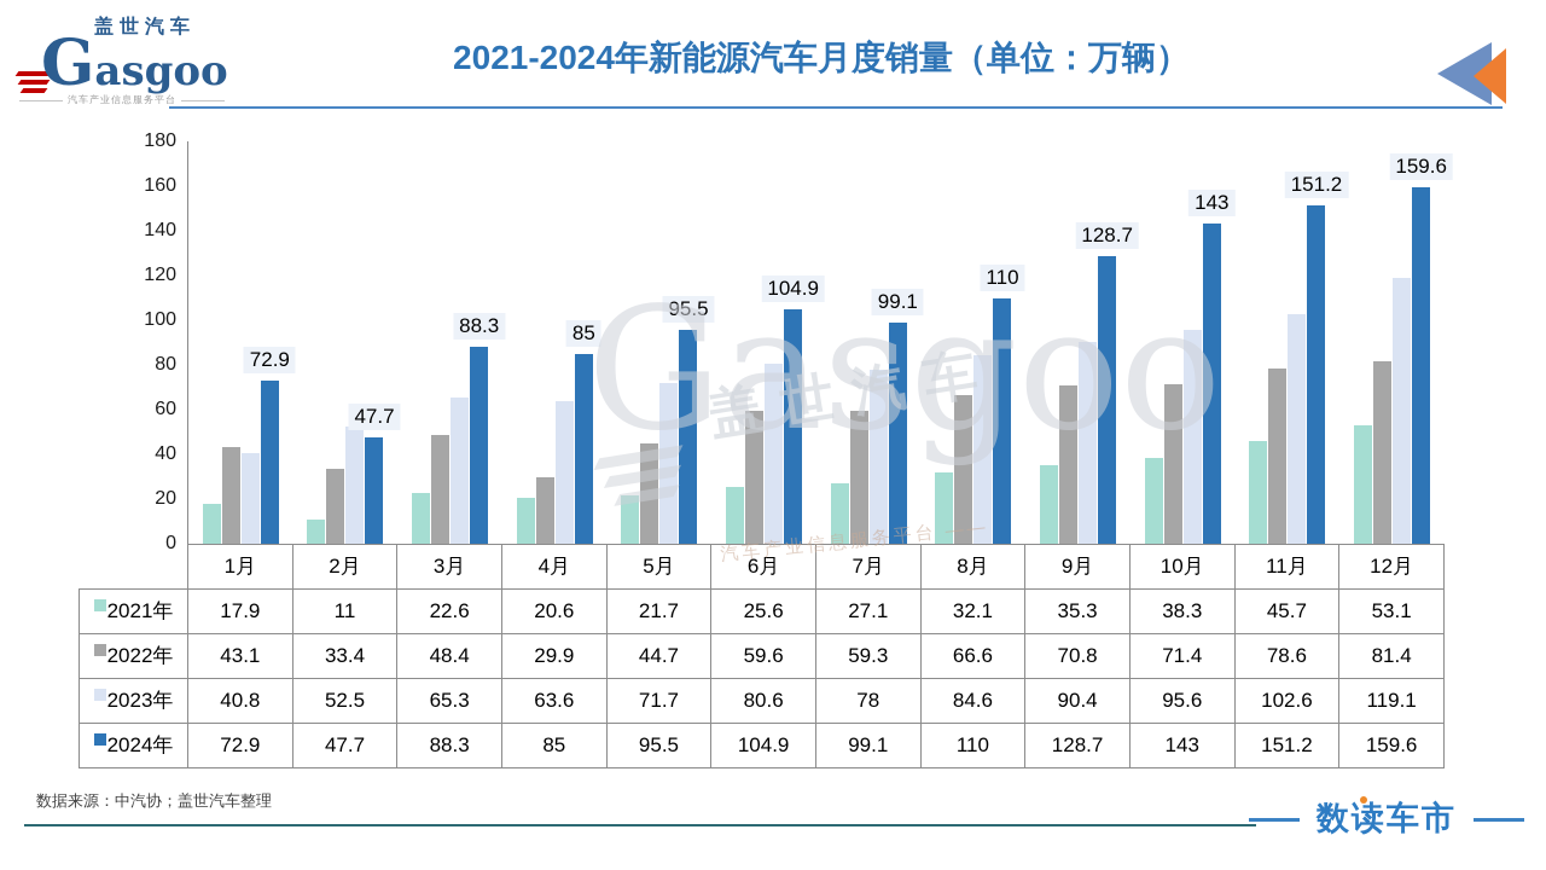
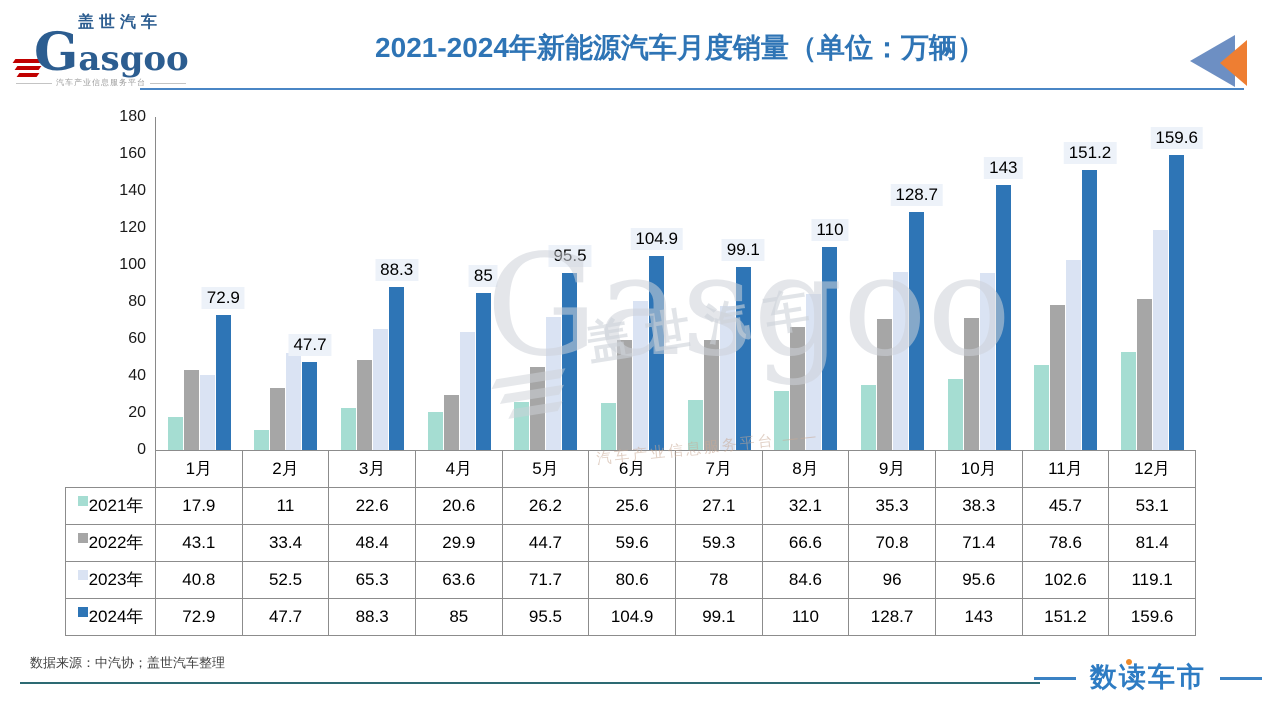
2021年/5月: 21.7 -> 26.2
2023年/9月: 90.4 -> 96
